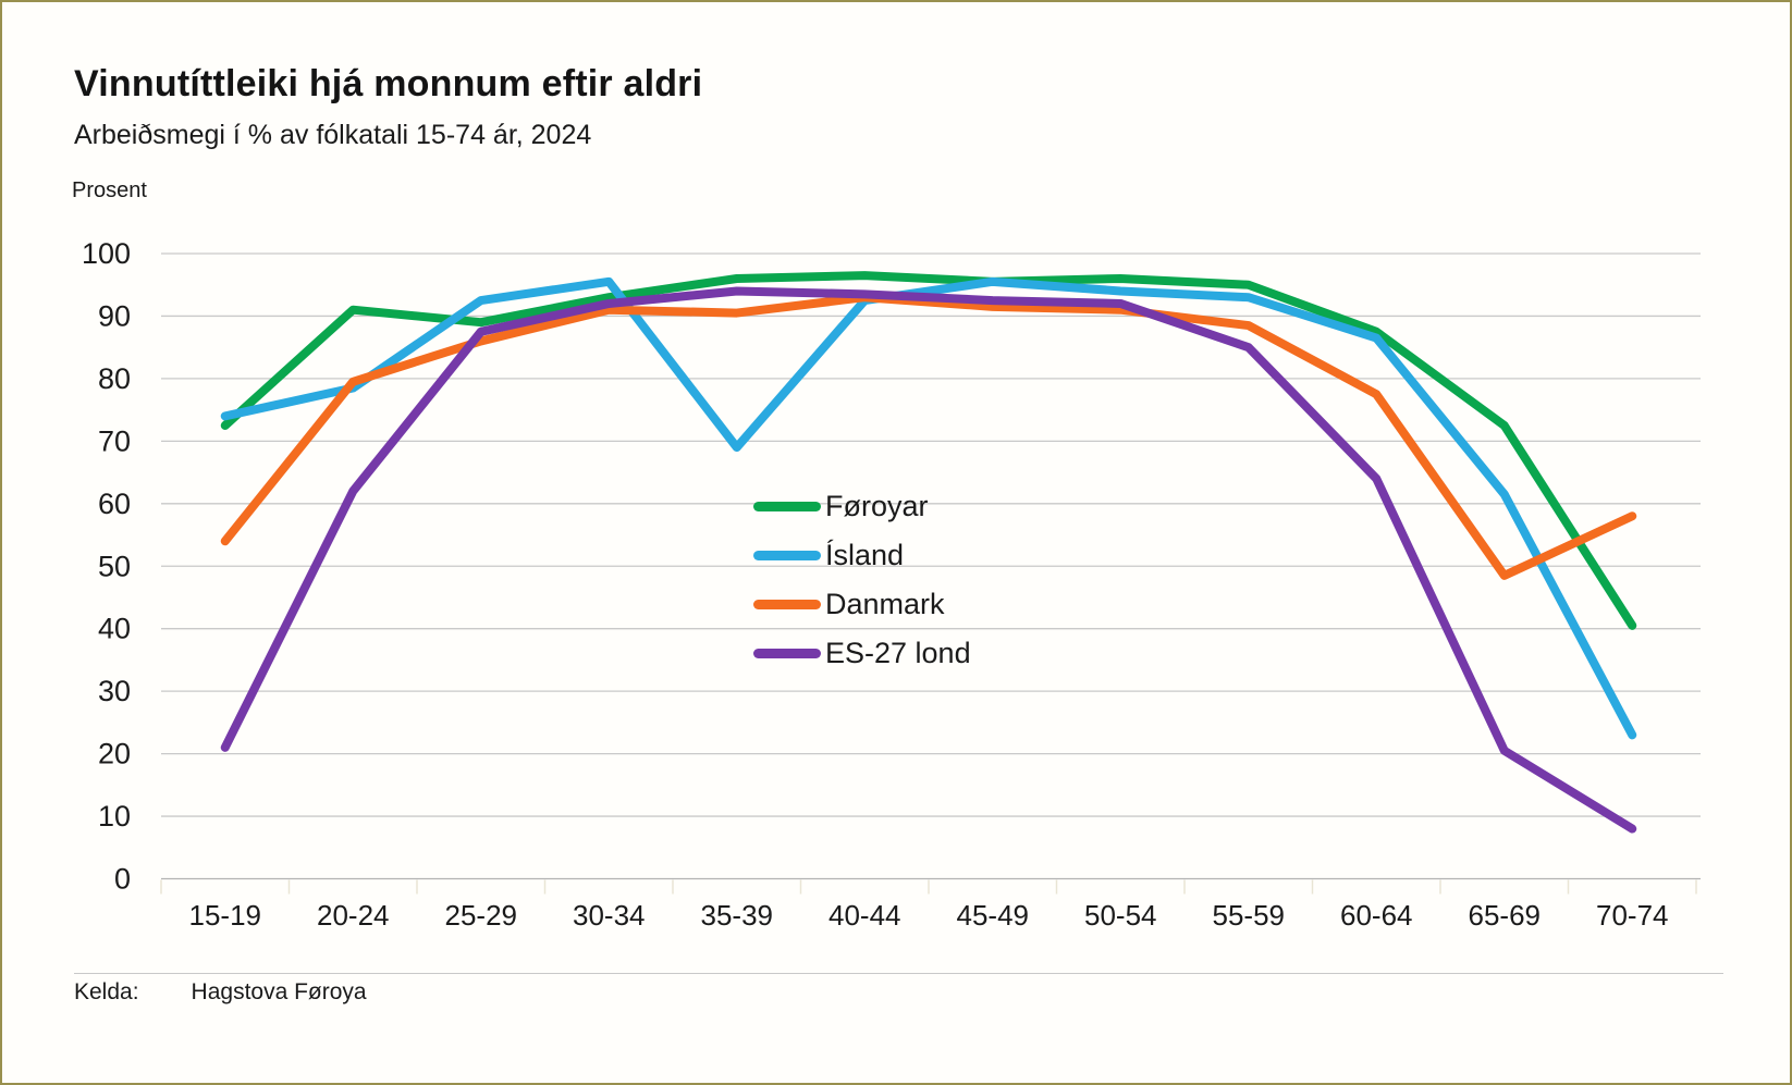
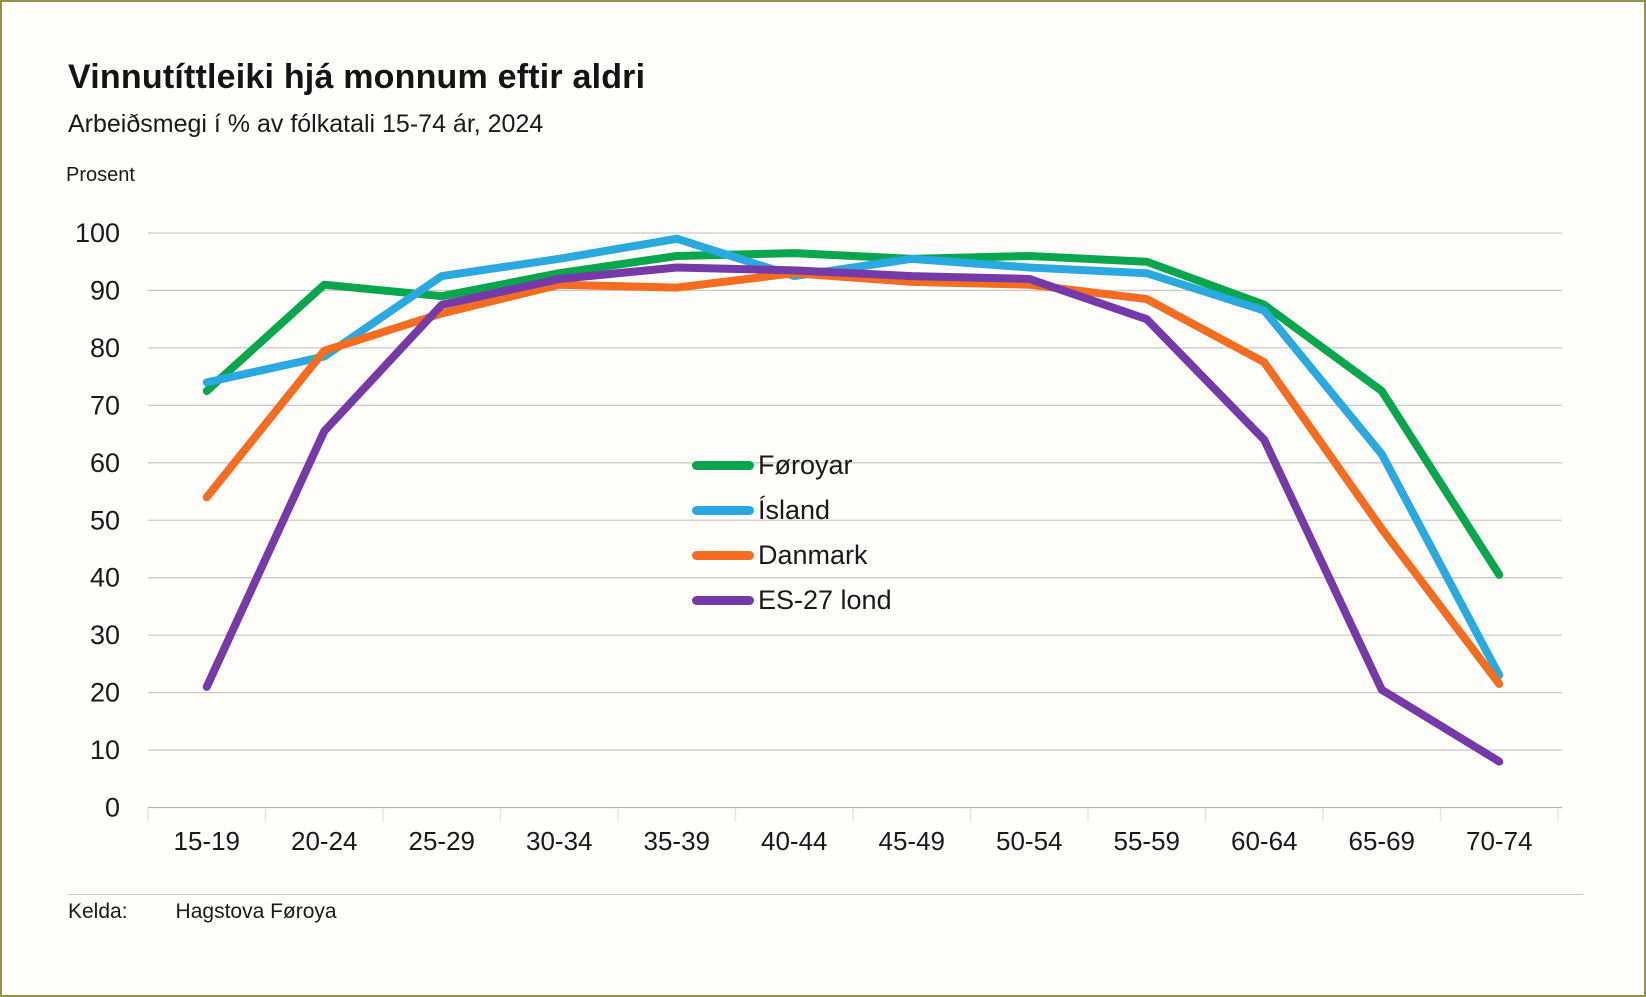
ES-27 lond/20-24: 62 -> 66
Ísland/35-39: 69 -> 99
Danmark/70-74: 58 -> 22
